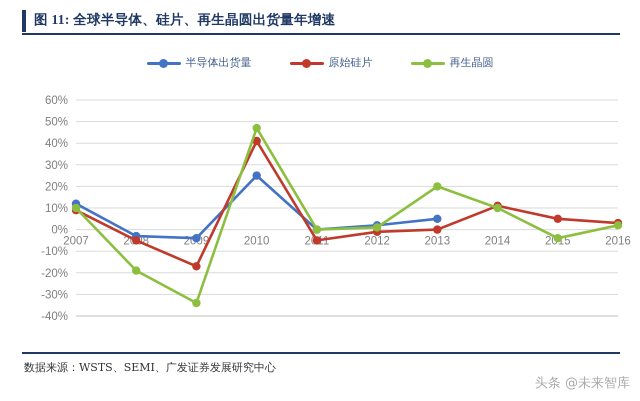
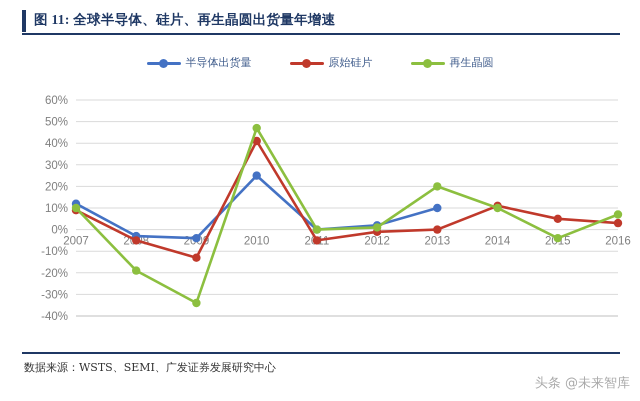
原始硅片/2009: -17% -> -13%
半导体出货量/2013: 5% -> 10%
再生晶圆/2016: 2% -> 7%
